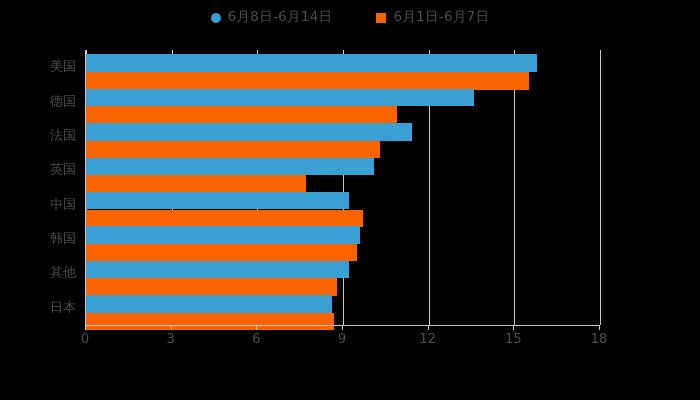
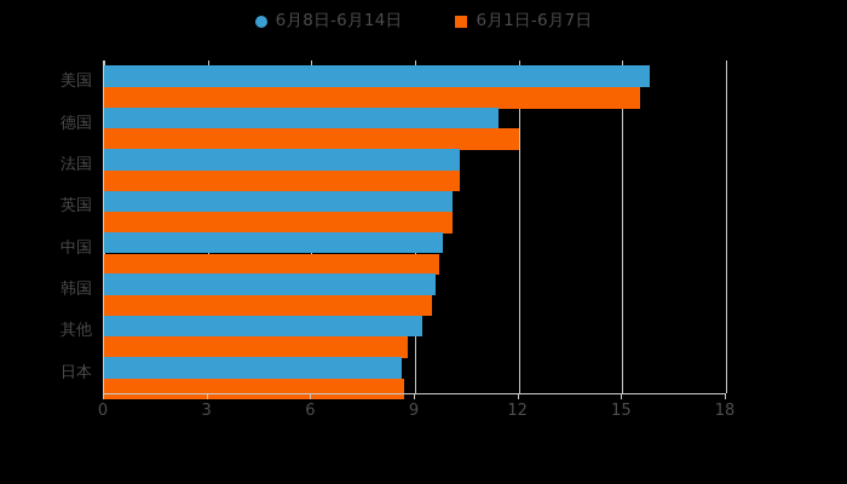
6月8日-6月14日/德国: 13.6 -> 11.4
6月1日-6月7日/德国: 10.9 -> 12.0
6月8日-6月14日/法国: 11.4 -> 10.3
6月1日-6月7日/英国: 7.7 -> 10.1
6月8日-6月14日/中国: 9.2 -> 9.8
